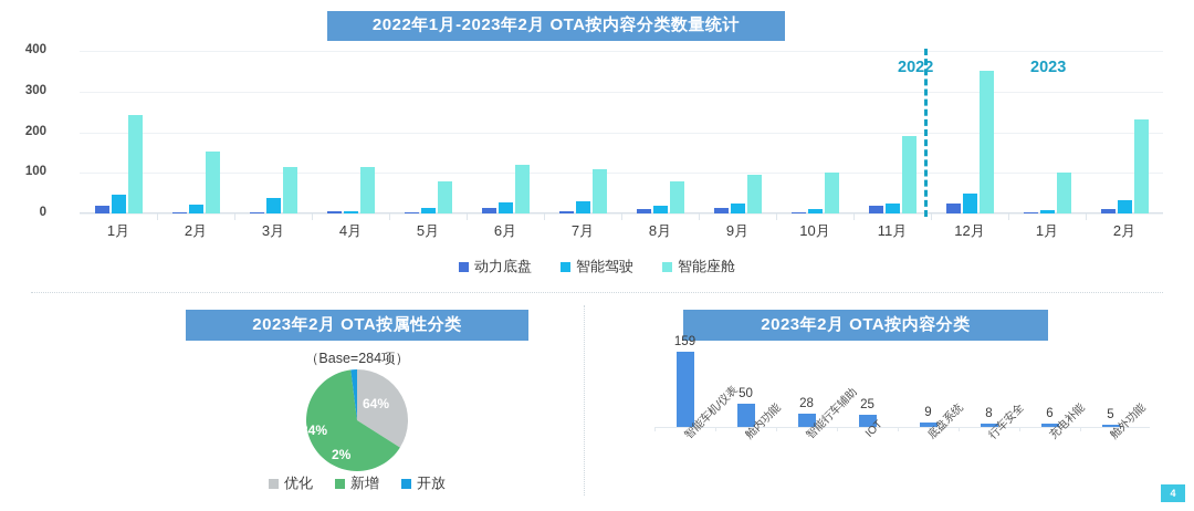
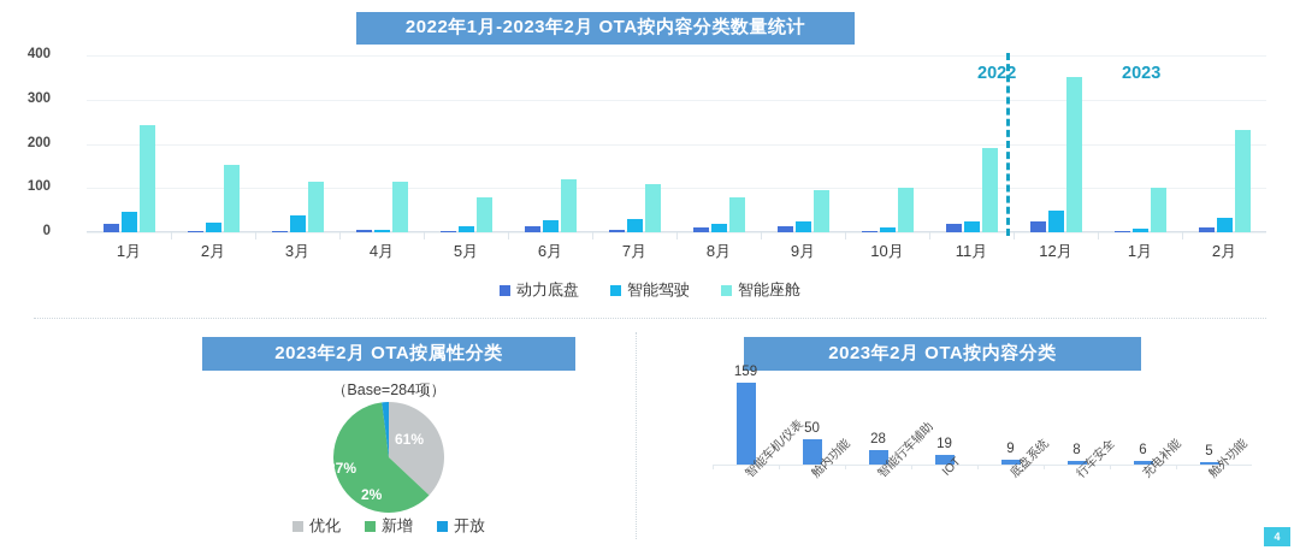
2023年2月 OTA按属性分类/优化: 34% -> 37%
2023年2月 OTA按属性分类/新增: 64% -> 61%
2023年2月 OTA按内容分类/IOT: 25 -> 19
